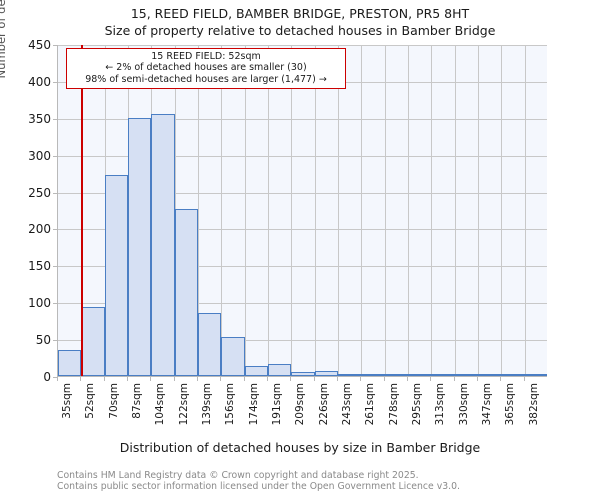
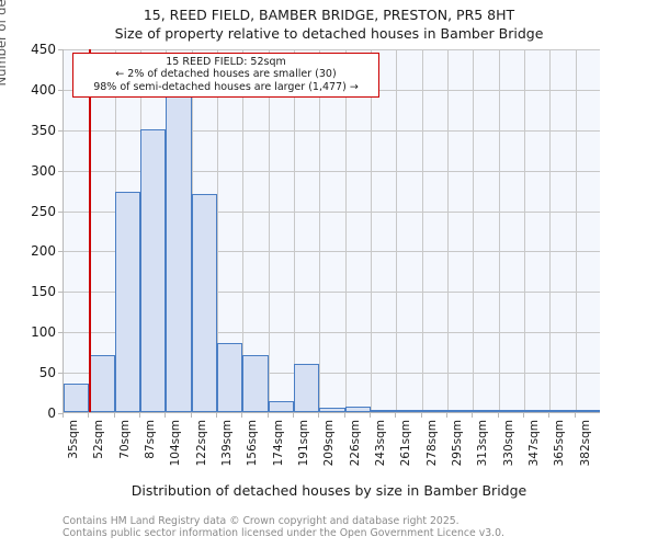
52sqm: 90 -> 70
104sqm: 360 -> 420
122sqm: 230 -> 270
156sqm: 50 -> 70
191sqm: 20 -> 60
